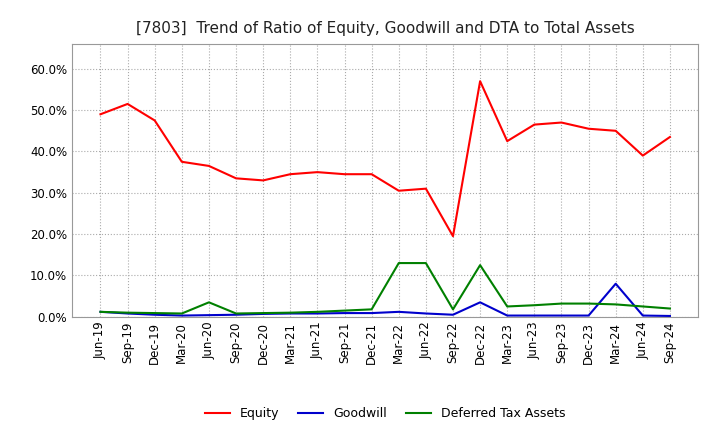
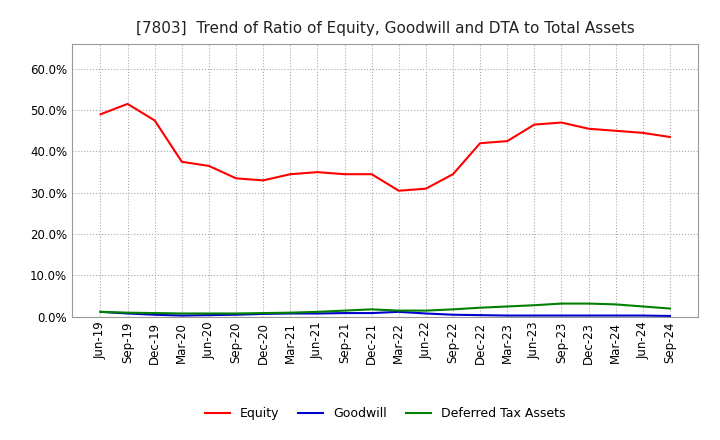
Deferred Tax Assets/Jun-20: 3.5% -> 0.8%
Deferred Tax Assets/Mar-22: 13.0% -> 1.5%
Deferred Tax Assets/Jun-22: 13.0% -> 1.5%
Equity/Sep-22: 19.5% -> 34.5%
Equity/Dec-22: 57.0% -> 42.0%
Goodwill/Dec-22: 3.5% -> 0.4%
Deferred Tax Assets/Dec-22: 12.5% -> 2.2%
Goodwill/Mar-24: 8.0% -> 0.3%
Equity/Jun-24: 39.0% -> 44.5%
